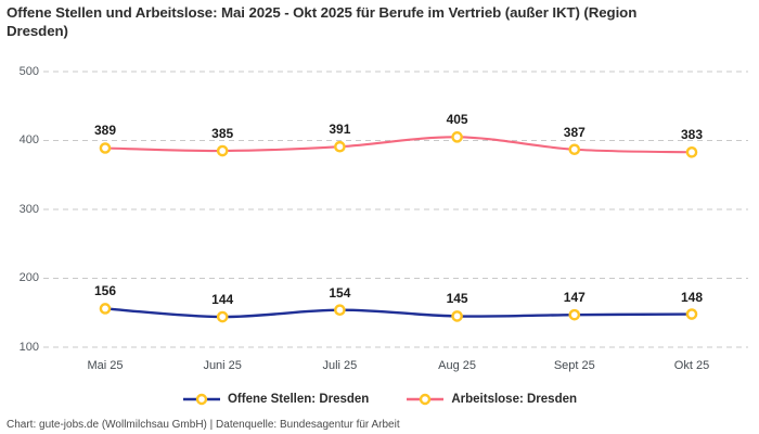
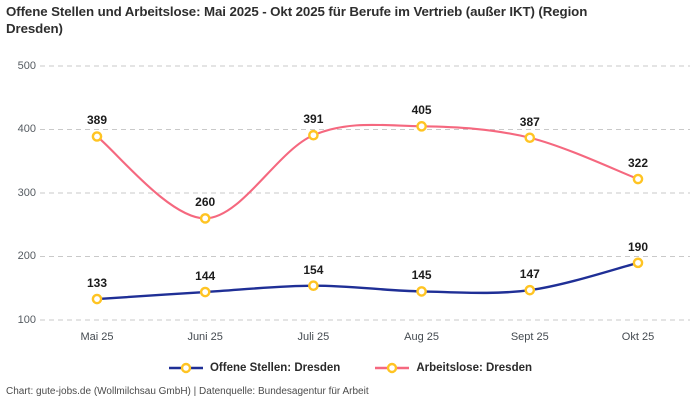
Offene Stellen: Dresden/Mai 25: 156 -> 133
Arbeitslose: Dresden/Juni 25: 385 -> 260
Offene Stellen: Dresden/Okt 25: 148 -> 190
Arbeitslose: Dresden/Okt 25: 383 -> 322
